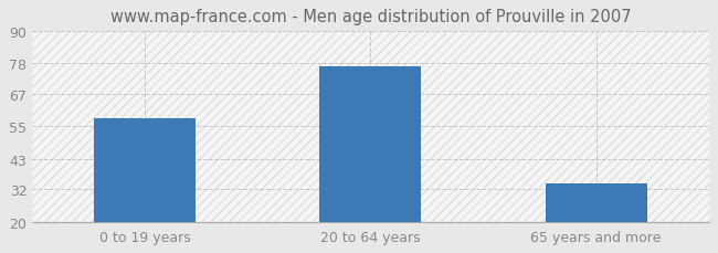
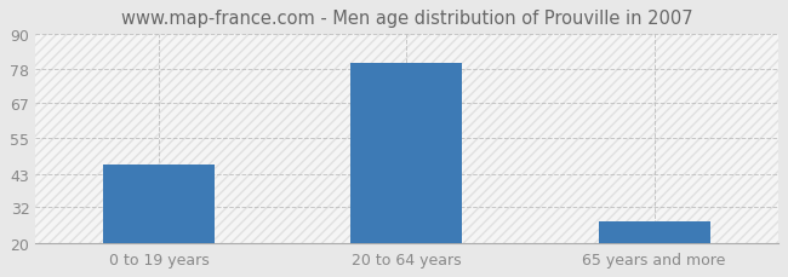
0 to 19 years: 58 -> 46
20 to 64 years: 77 -> 80
65 years and more: 34 -> 27
